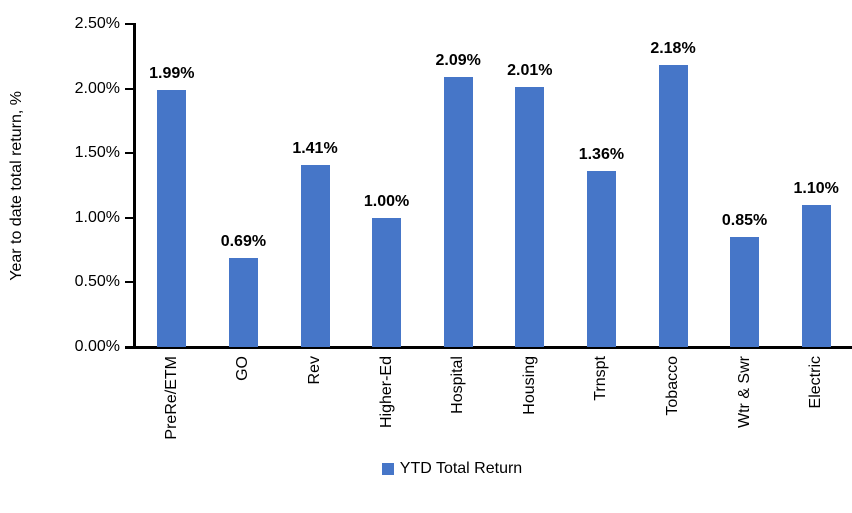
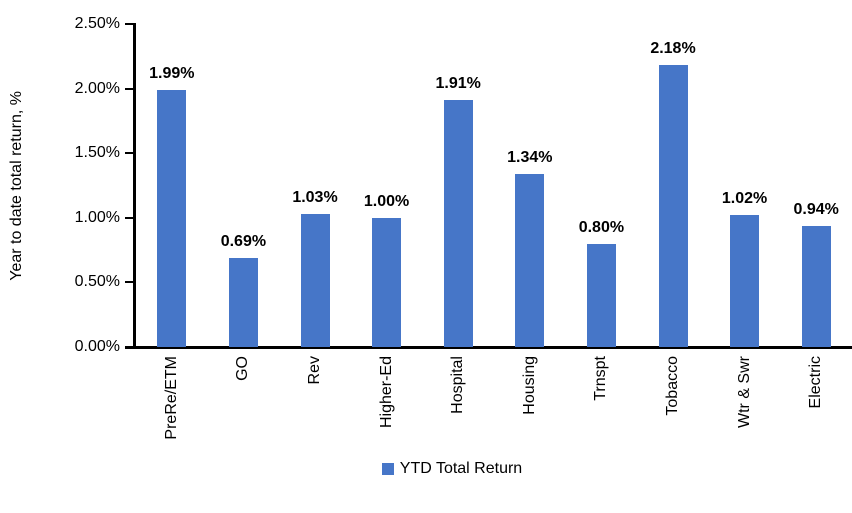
Rev: 1.41% -> 1.03%
Hospital: 2.09% -> 1.91%
Housing: 2.01% -> 1.34%
Trnspt: 1.36% -> 0.80%
Wtr & Swr: 0.85% -> 1.02%
Electric: 1.10% -> 0.94%
